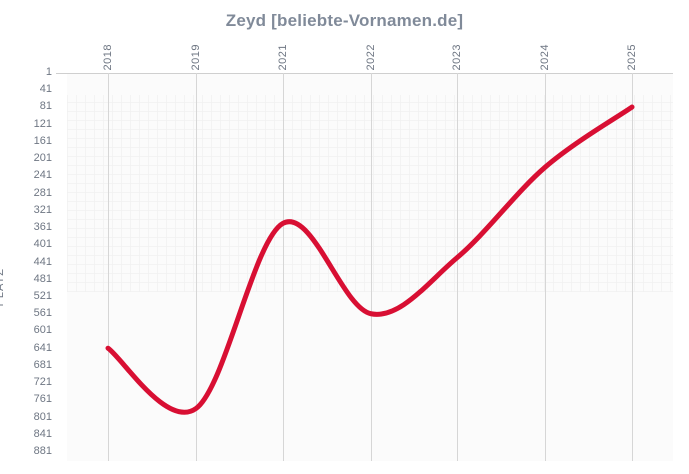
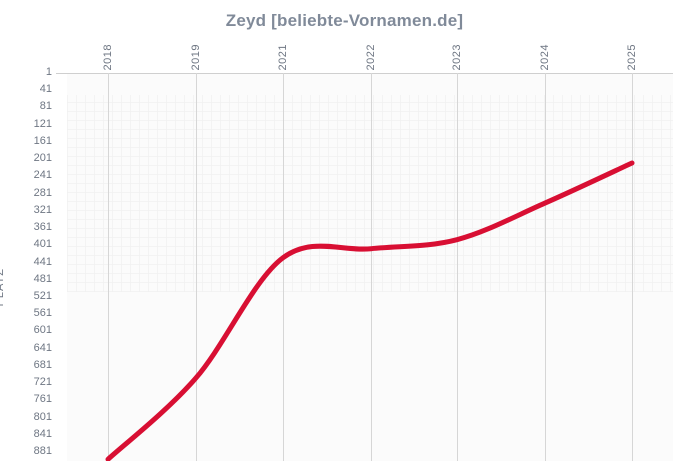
2018: 640 -> 900
2019: 780 -> 710
2021: 350 -> 430
2022: 560 -> 410
2023: 430 -> 390
2024: 220 -> 300
2025: 80 -> 210
